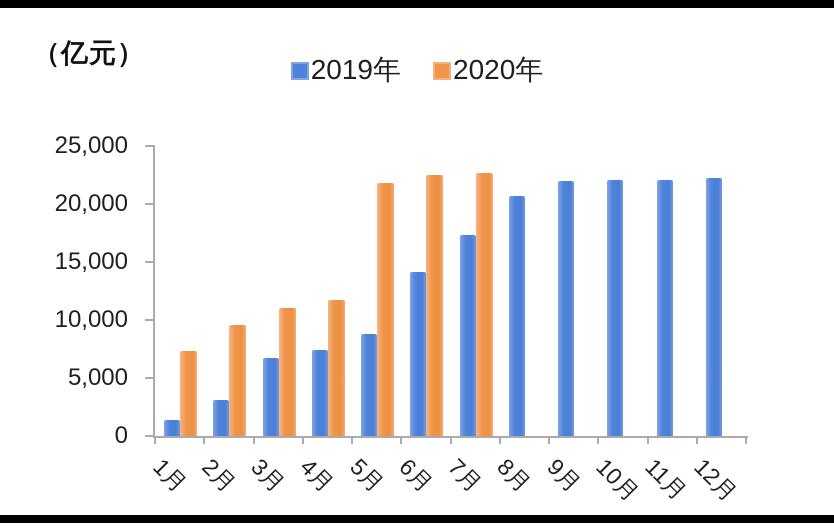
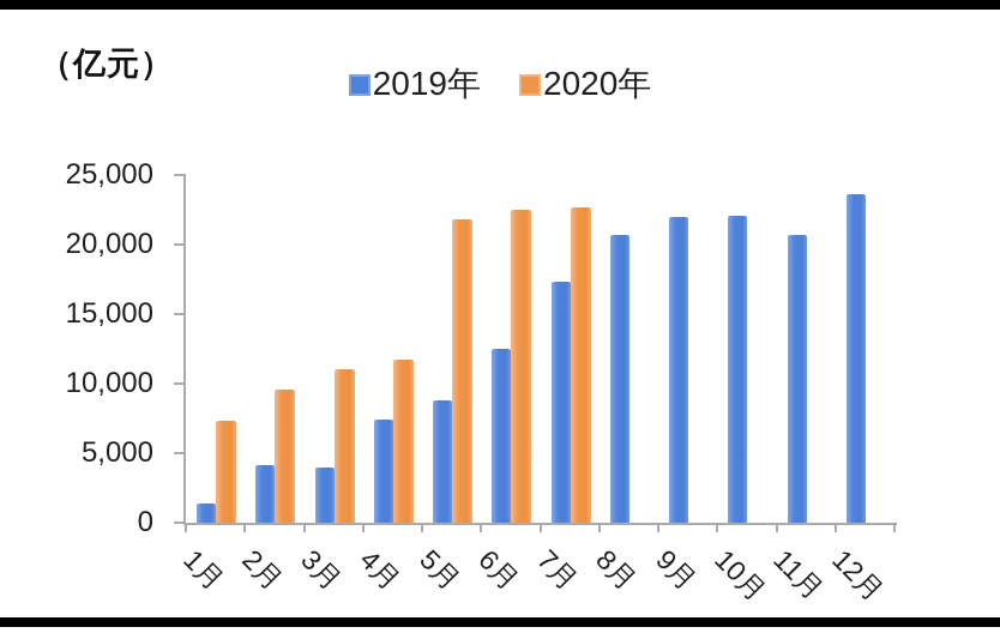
2019年/2月: 3100 -> 4100
2019年/3月: 6700 -> 4000
2019年/6月: 14100 -> 12500
2019年/11月: 22100 -> 20700
2019年/12月: 22200 -> 23600
